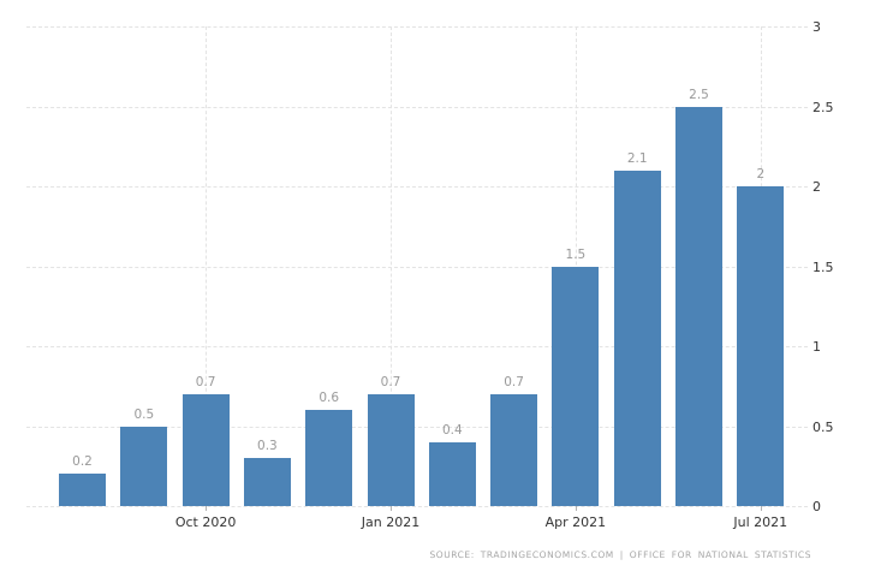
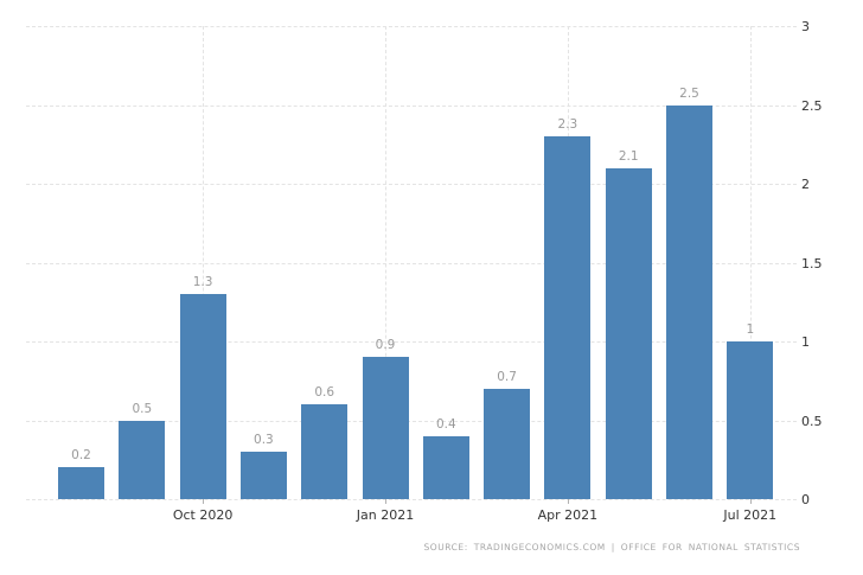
Oct 2020: 0.7 -> 1.3
Jan 2021: 0.7 -> 0.9
Apr 2021: 1.5 -> 2.3
Jul 2021: 2 -> 1
